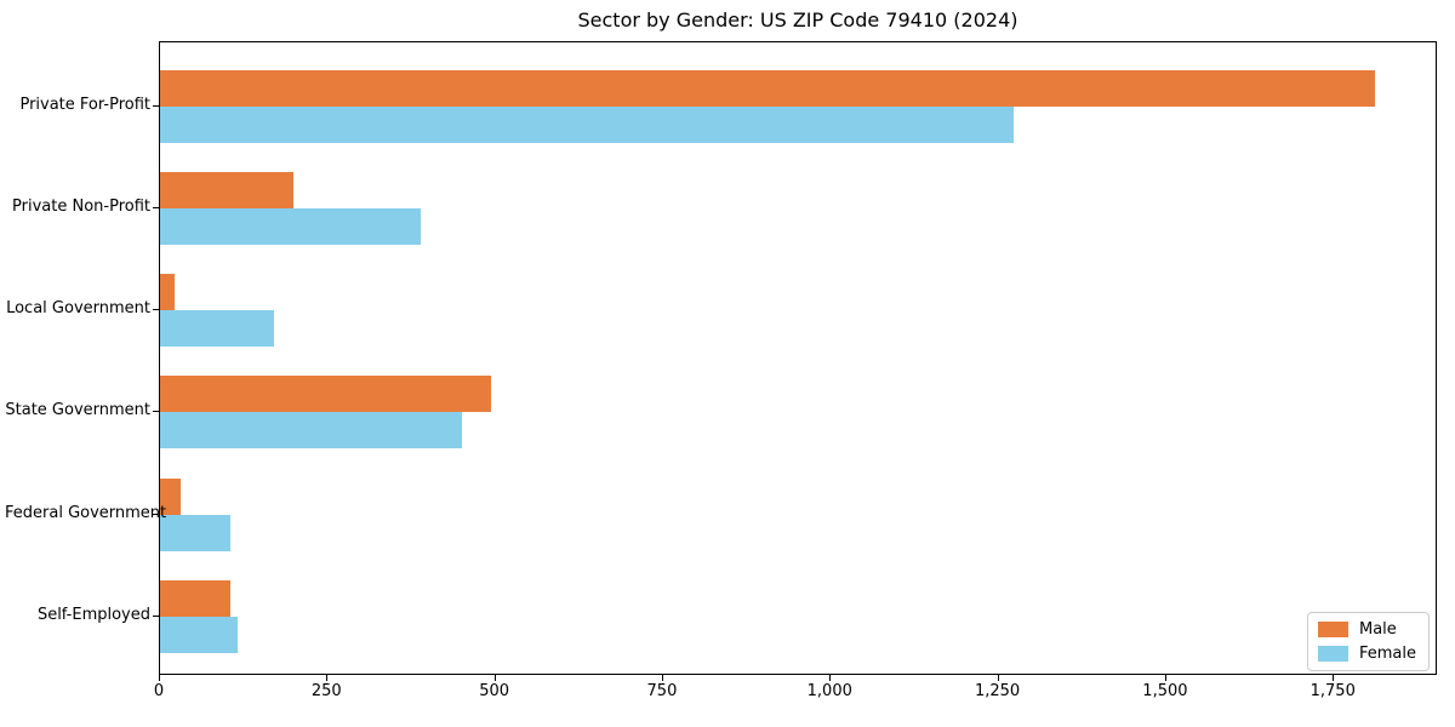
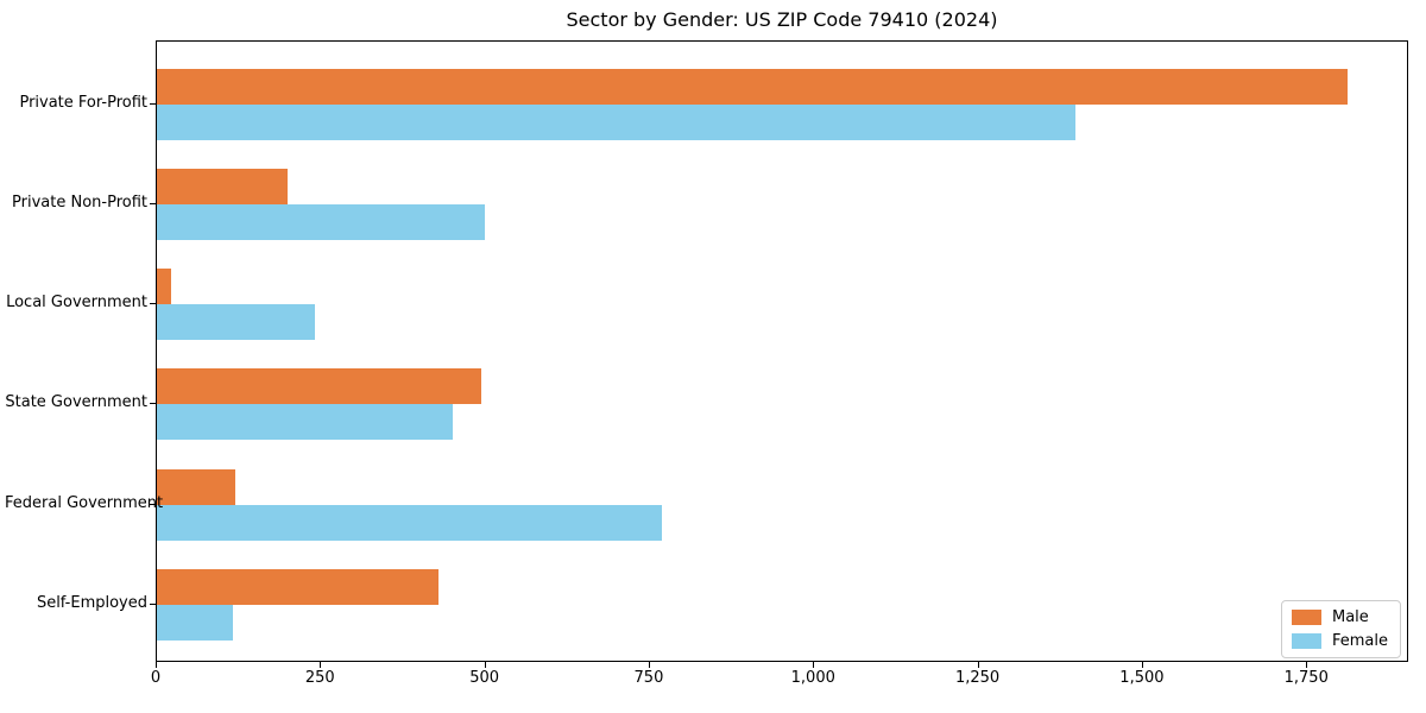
Female/Private For-Profit: 1280 -> 1400
Female/Private Non-Profit: 390 -> 500
Female/Local Government: 170 -> 240
Male/Federal Government: 30 -> 120
Female/Federal Government: 100 -> 770
Male/Self-Employed: 100 -> 430
